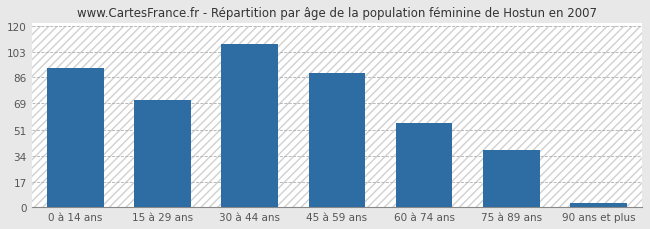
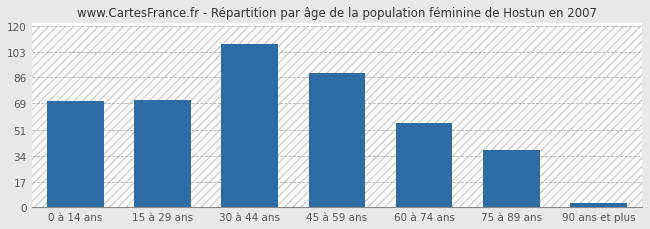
0 à 14 ans: 92 -> 70
